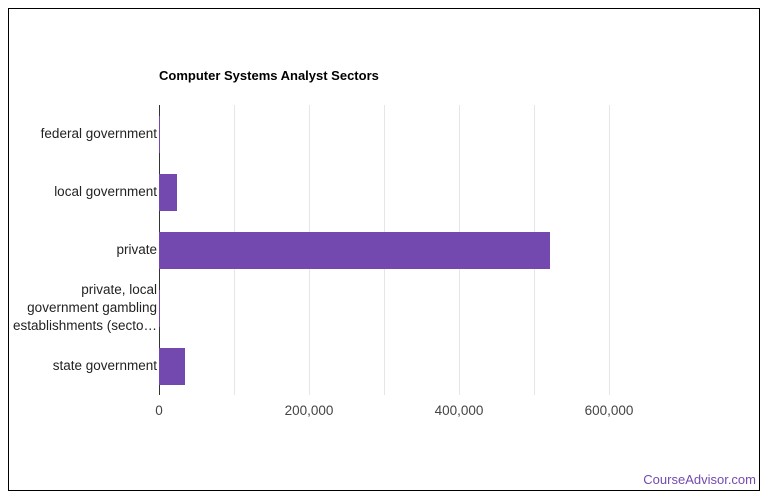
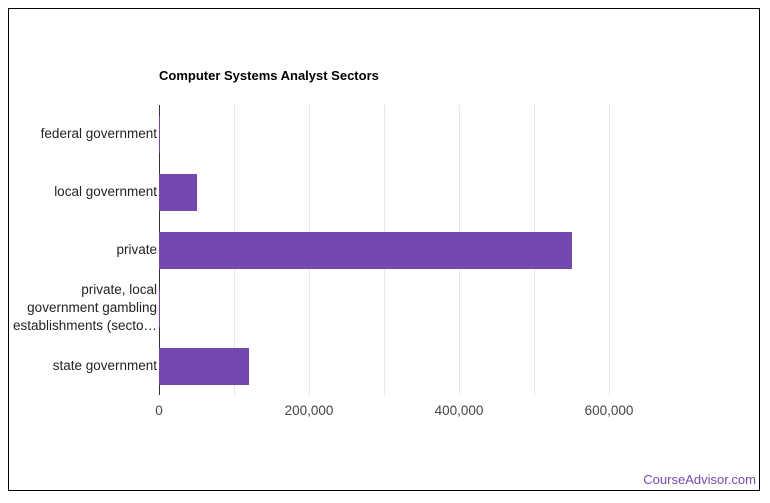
local government: 20000 -> 50000
private: 520000 -> 550000
state government: 40000 -> 120000
